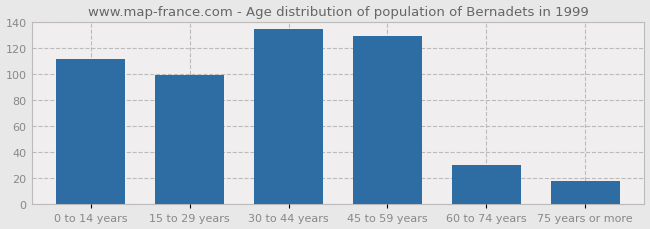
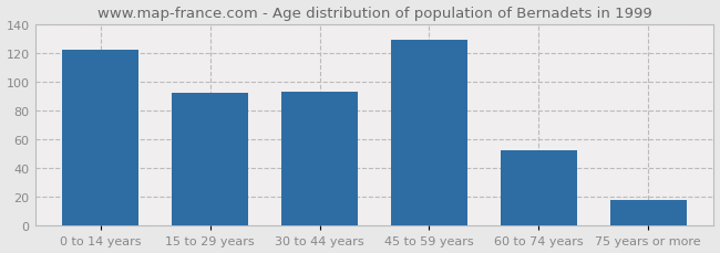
0 to 14 years: 111 -> 122
15 to 29 years: 99 -> 92
30 to 44 years: 134 -> 93
60 to 74 years: 30 -> 52
